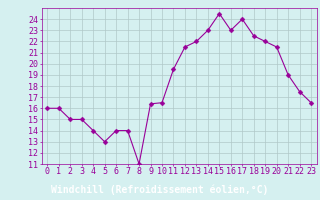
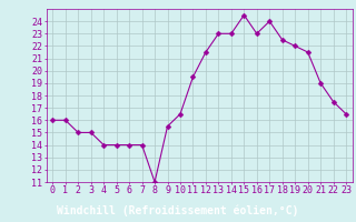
5: 13.0 -> 14.0
9: 16.4 -> 15.5
13: 22.0 -> 23.0
